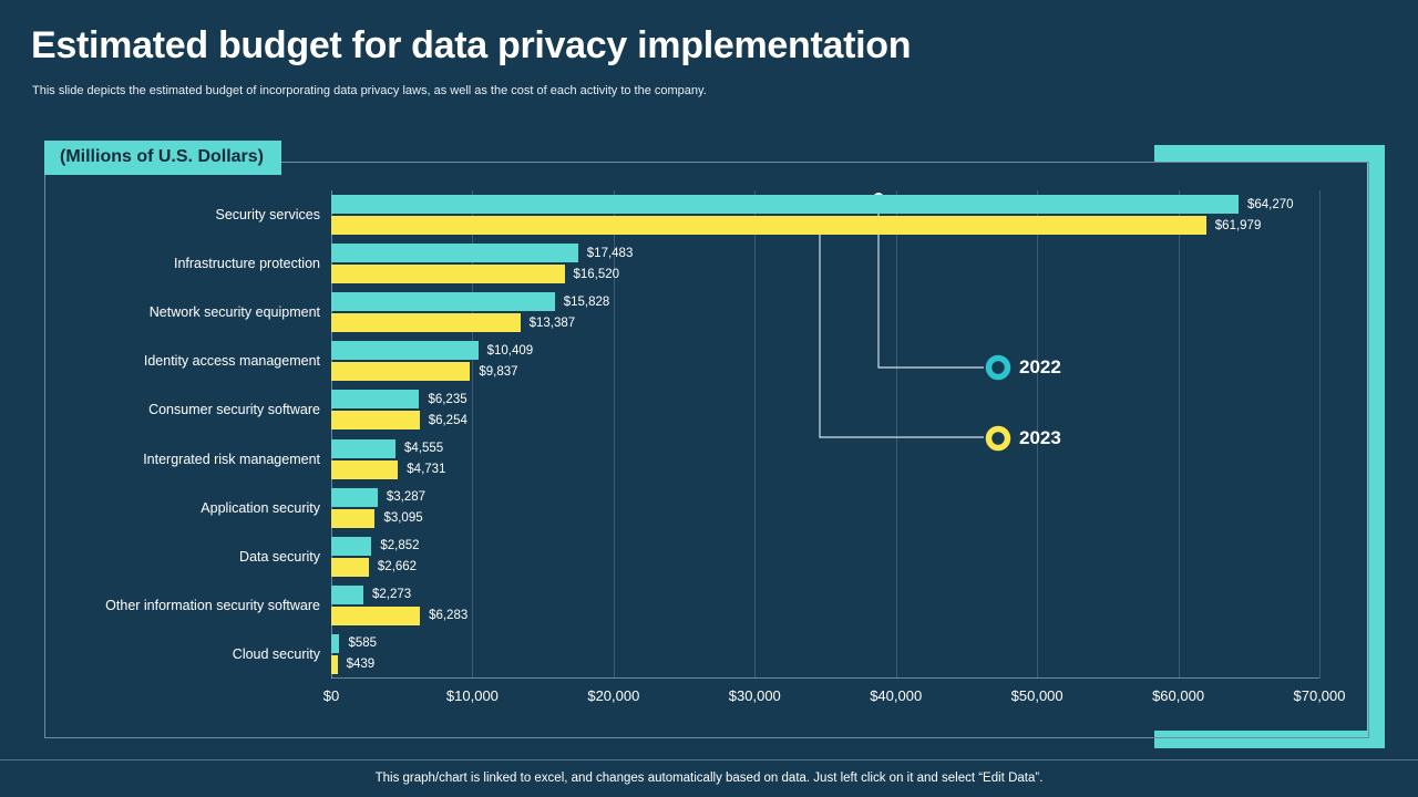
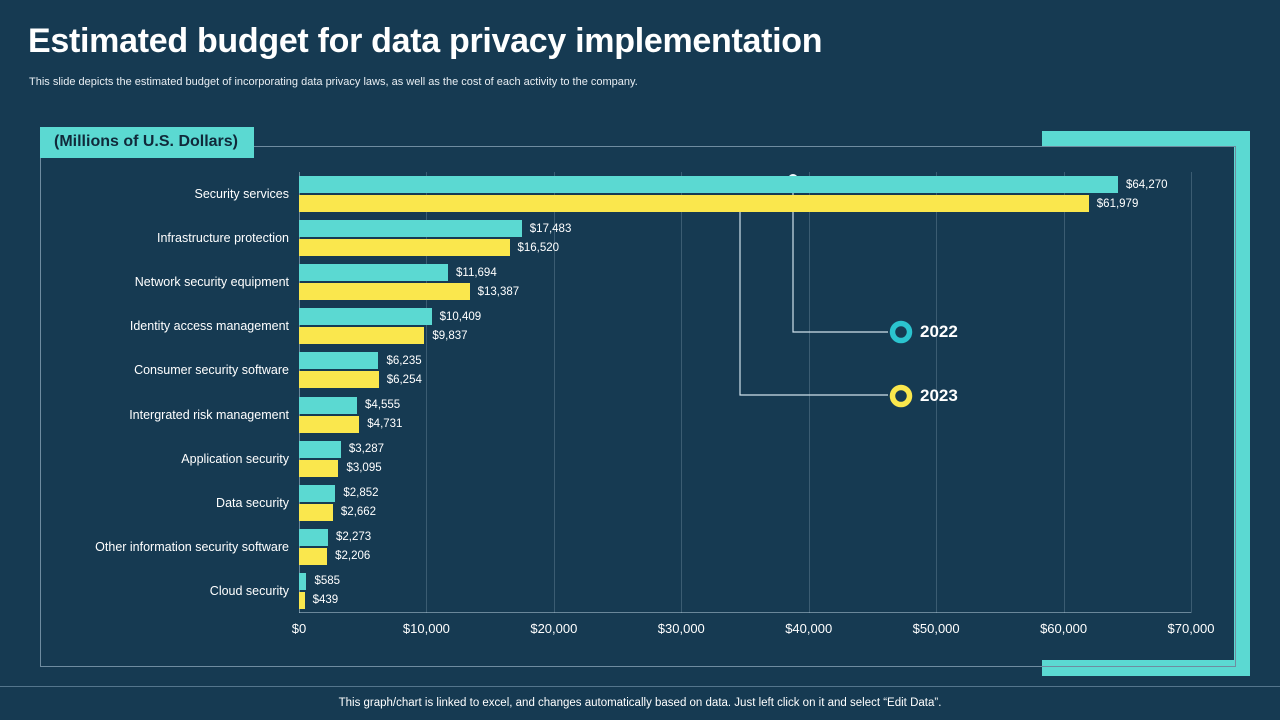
2022/Network security equipment: $15,828 -> $11,694
2023/Other information security software: $6,283 -> $2,206
